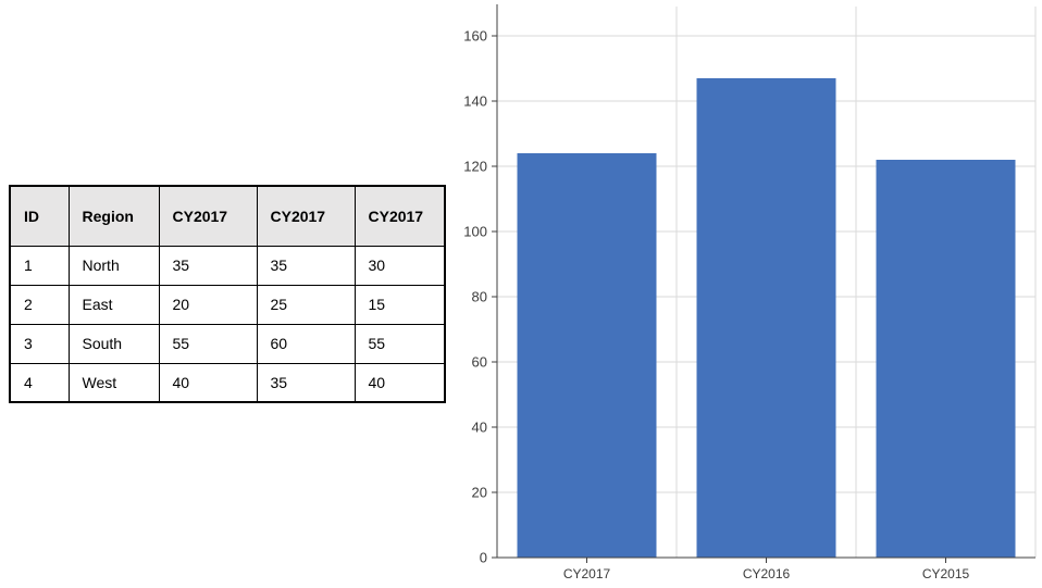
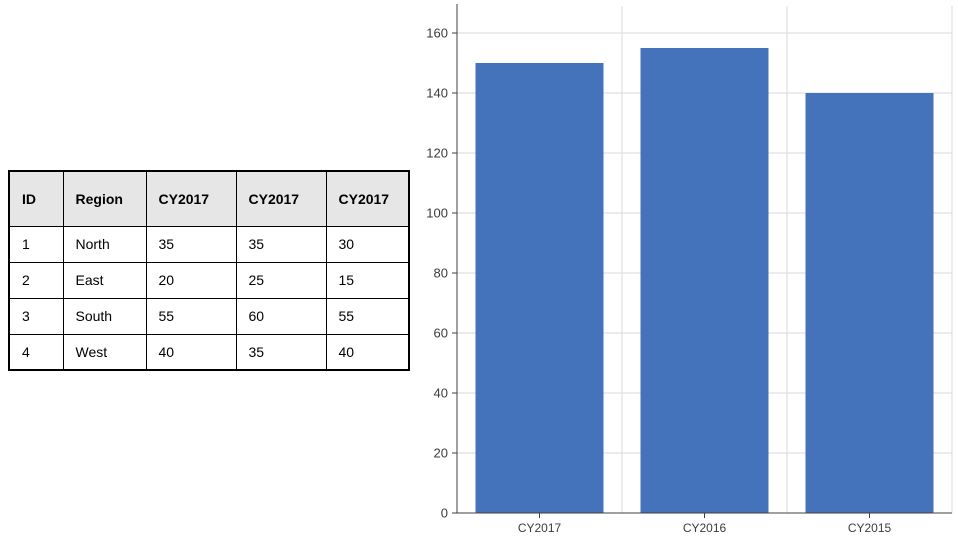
CY2017: 124 -> 150
CY2016: 147 -> 155
CY2015: 122 -> 140
